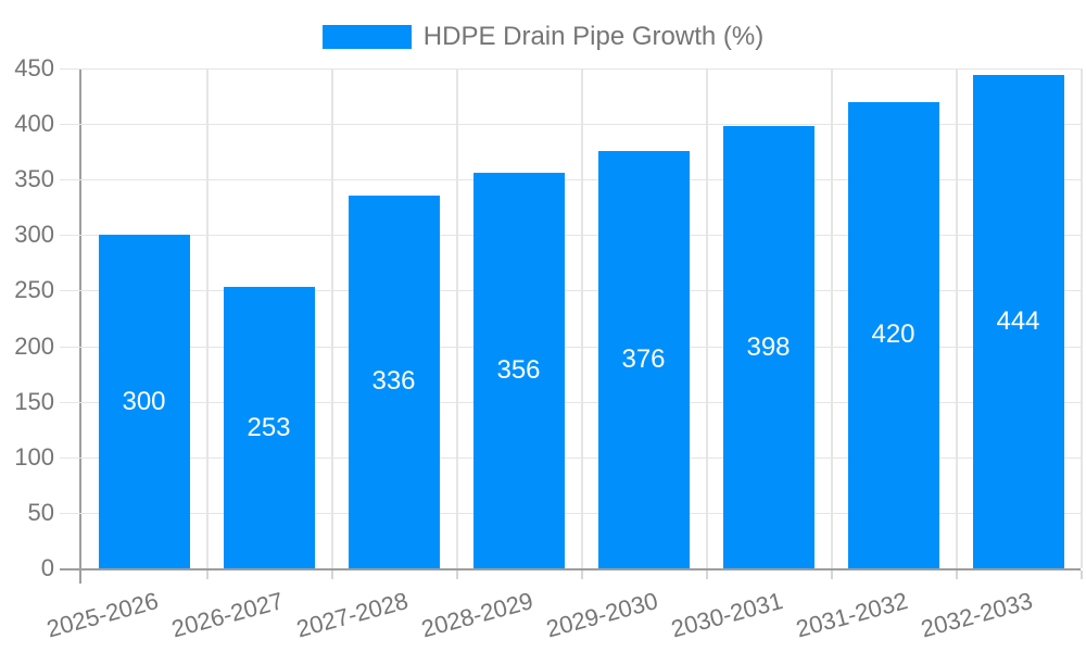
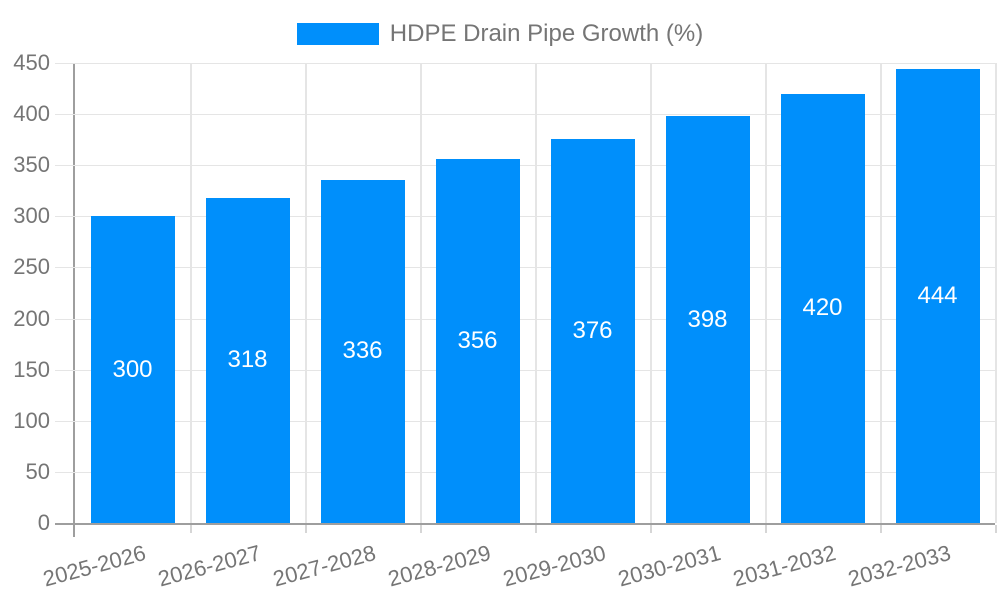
2026-2027: 253 -> 318
